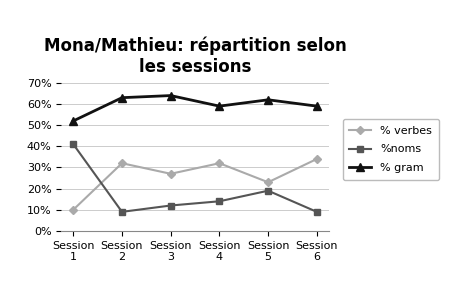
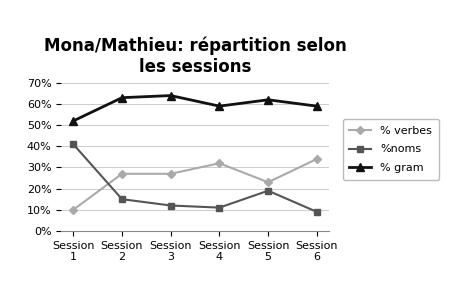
% verbes/Session 2: 32% -> 27%
%noms/Session 2: 9% -> 15%
%noms/Session 4: 14% -> 11%
